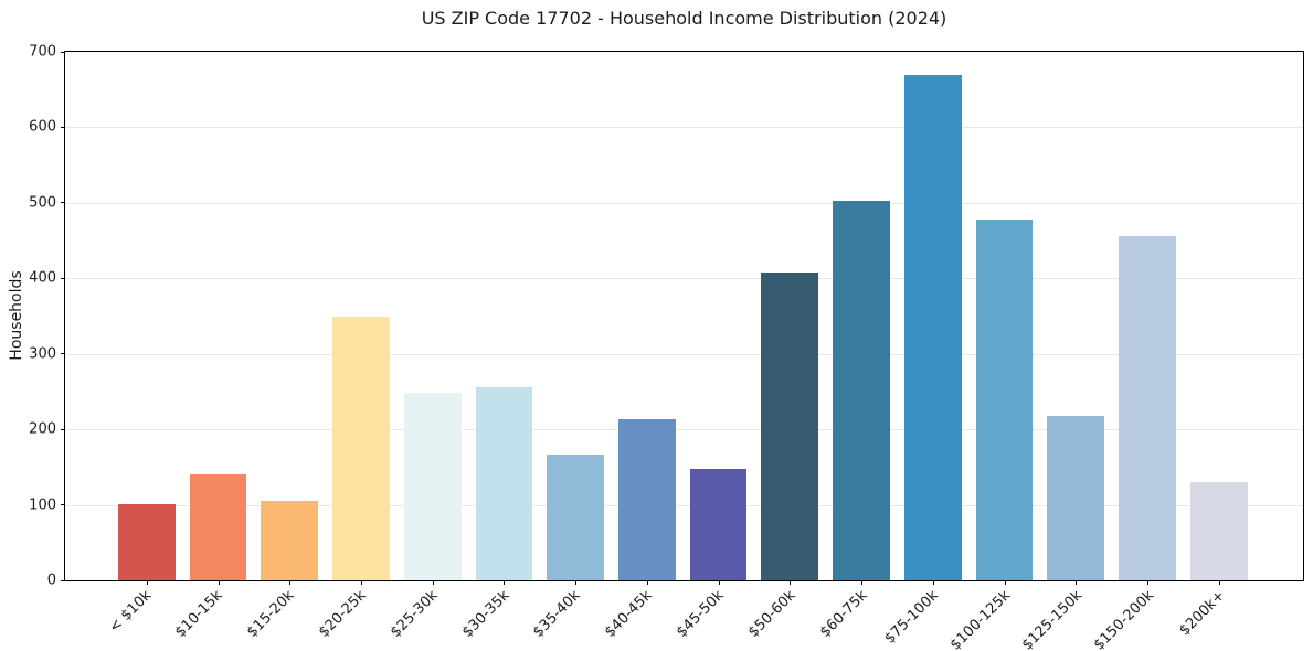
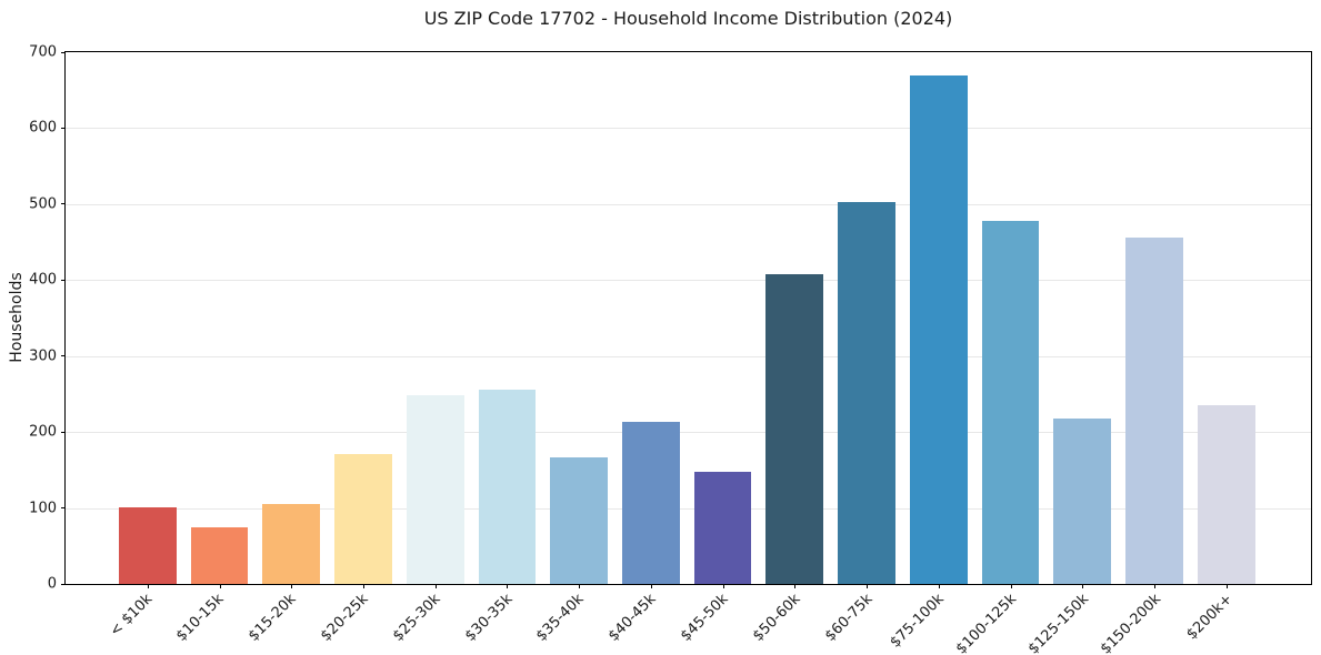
$10-15k: 140 -> 80
$20-25k: 350 -> 170
$200k+: 130 -> 240
